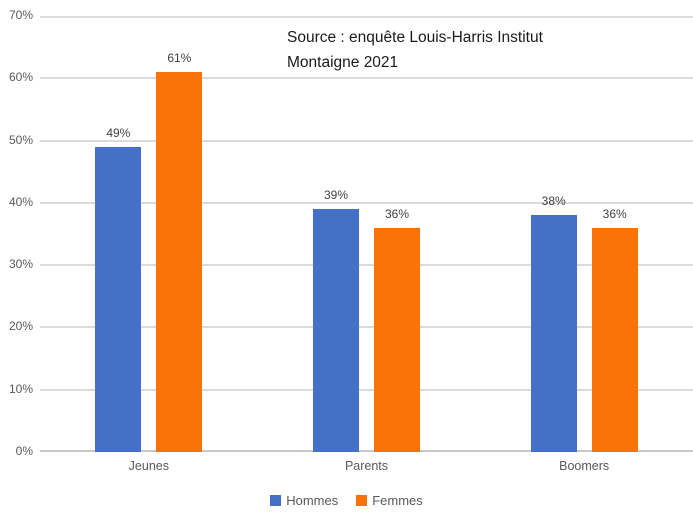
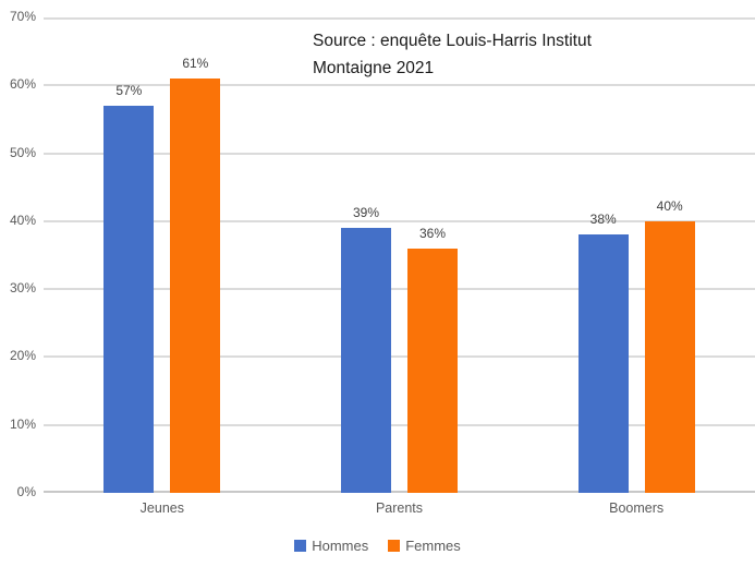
Hommes/Jeunes: 49% -> 57%
Femmes/Boomers: 36% -> 40%
